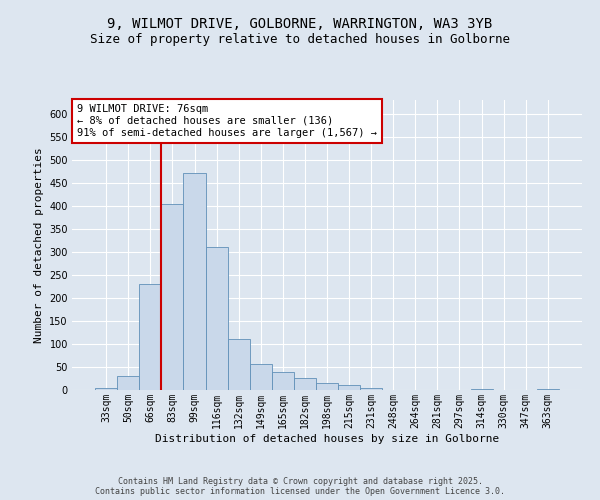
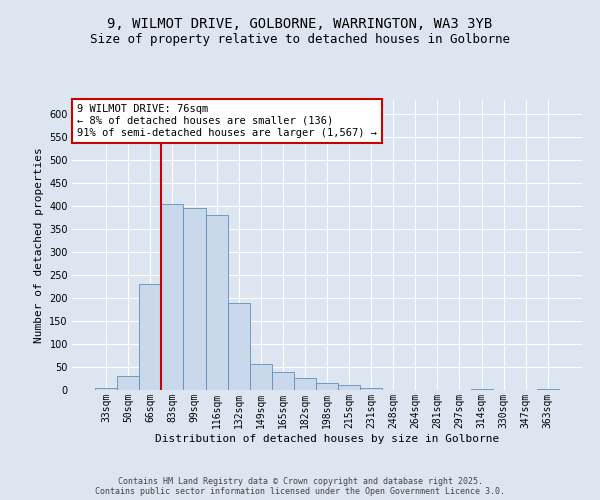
99sqm: 472 -> 395
116sqm: 311 -> 380
132sqm: 110 -> 190
